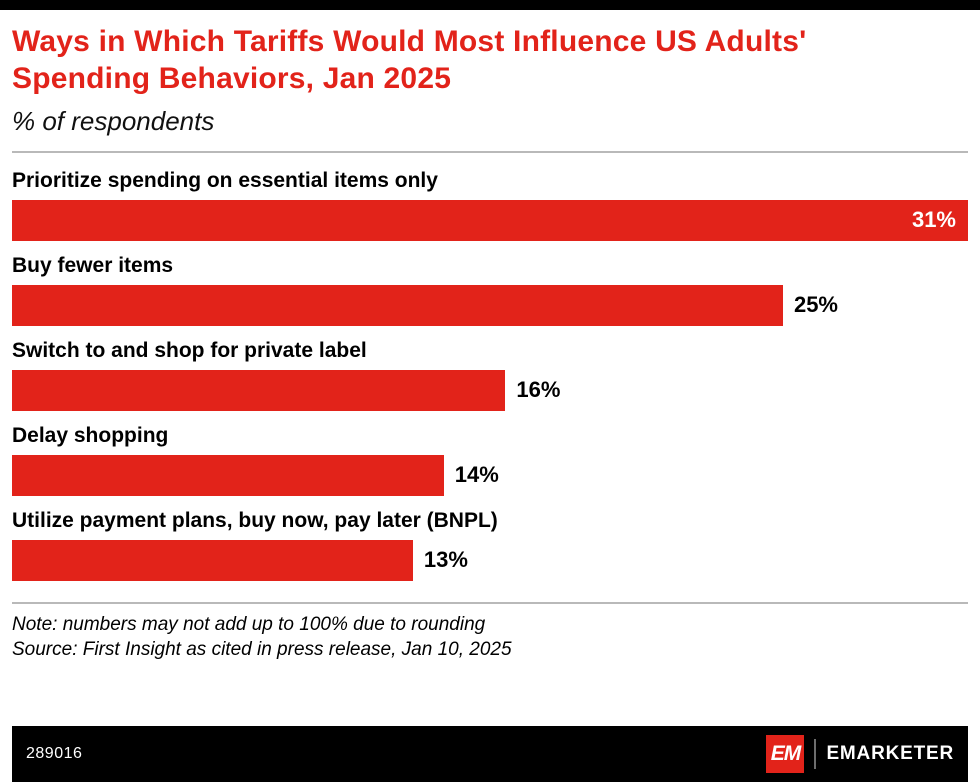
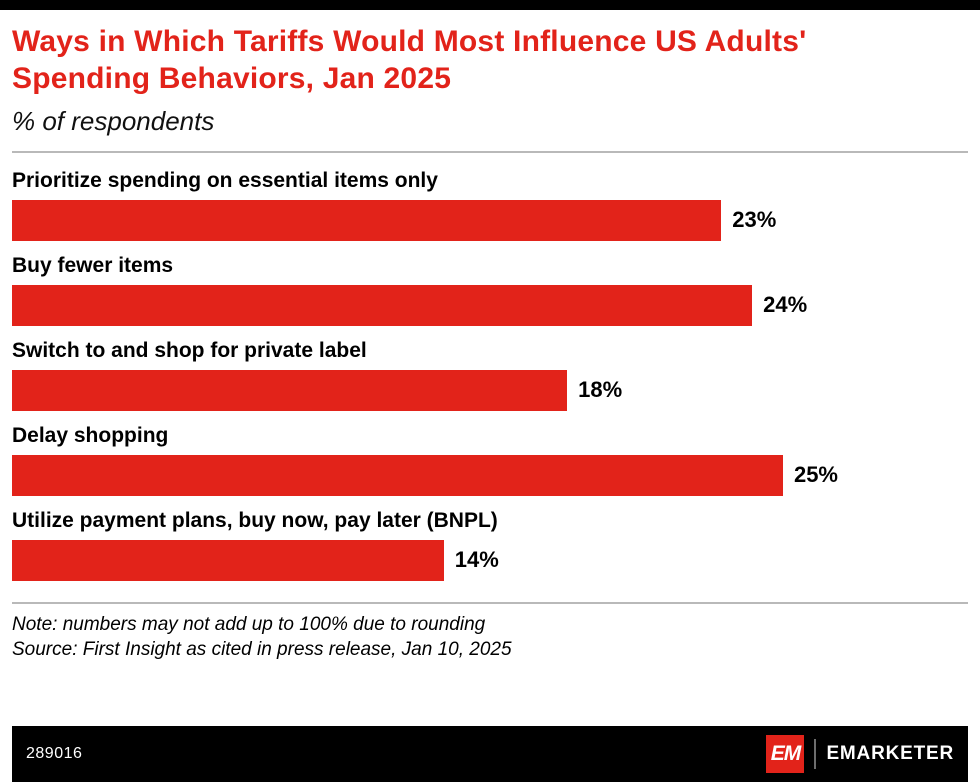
Prioritize spending on essential items only: 31% -> 23%
Buy fewer items: 25% -> 24%
Switch to and shop for private label: 16% -> 18%
Delay shopping: 14% -> 25%
Utilize payment plans, buy now, pay later (BNPL): 13% -> 14%
